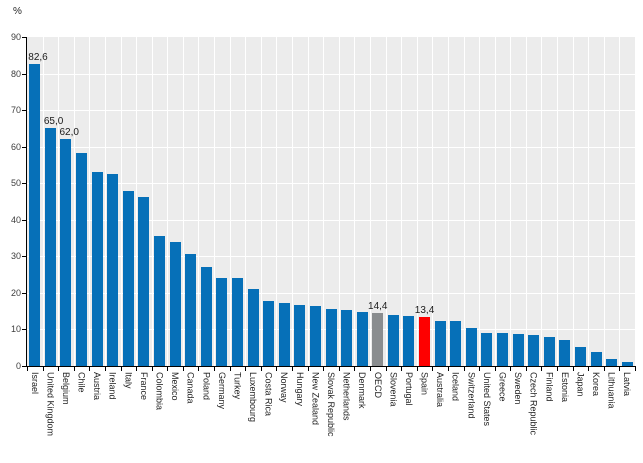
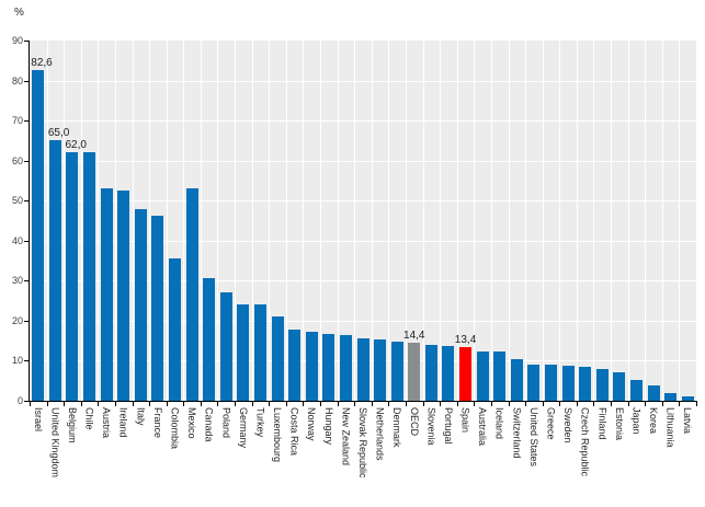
Chile: 58 -> 62
Mexico: 34 -> 53
